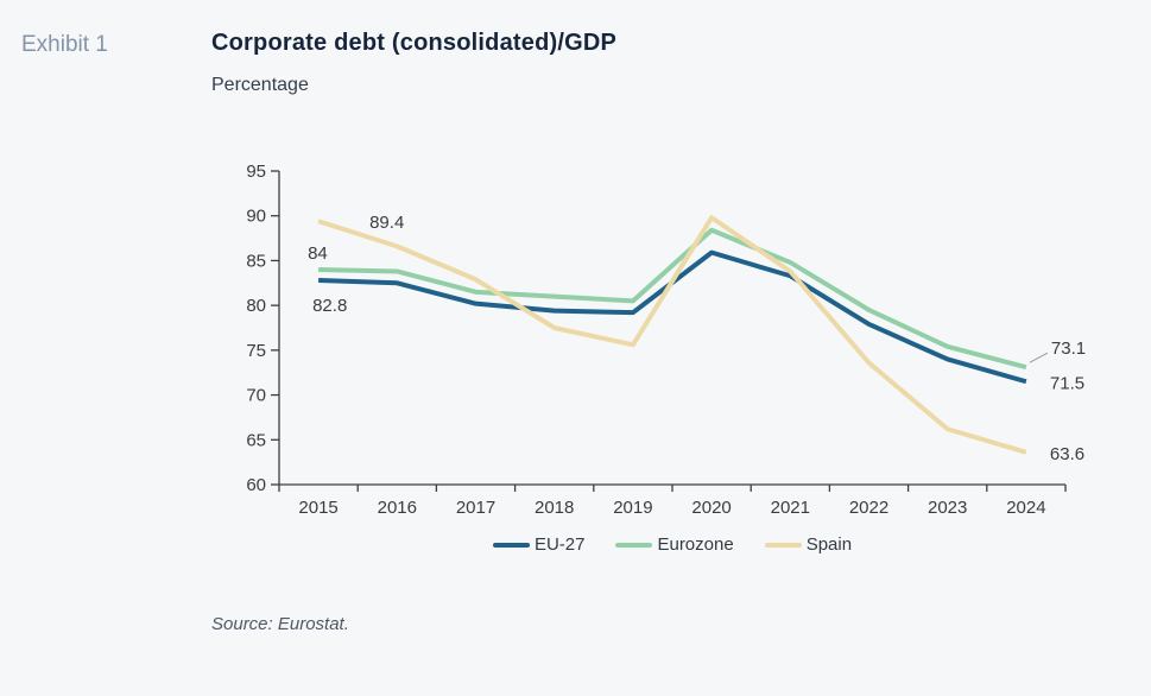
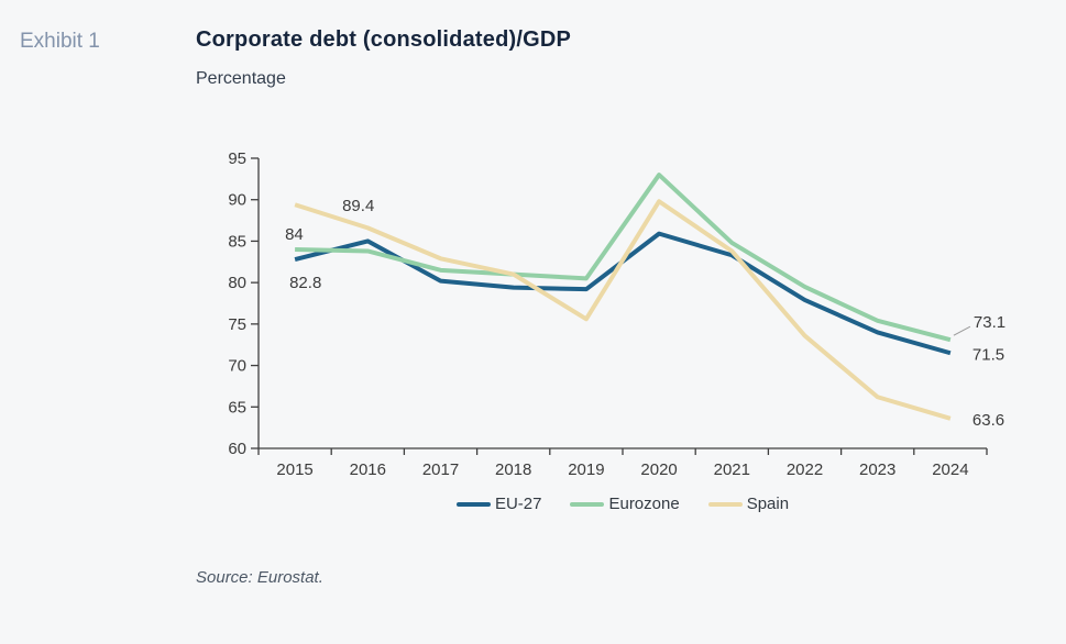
EU-27/2016: 82 -> 85
Spain/2018: 78 -> 81
Eurozone/2020: 88 -> 93
